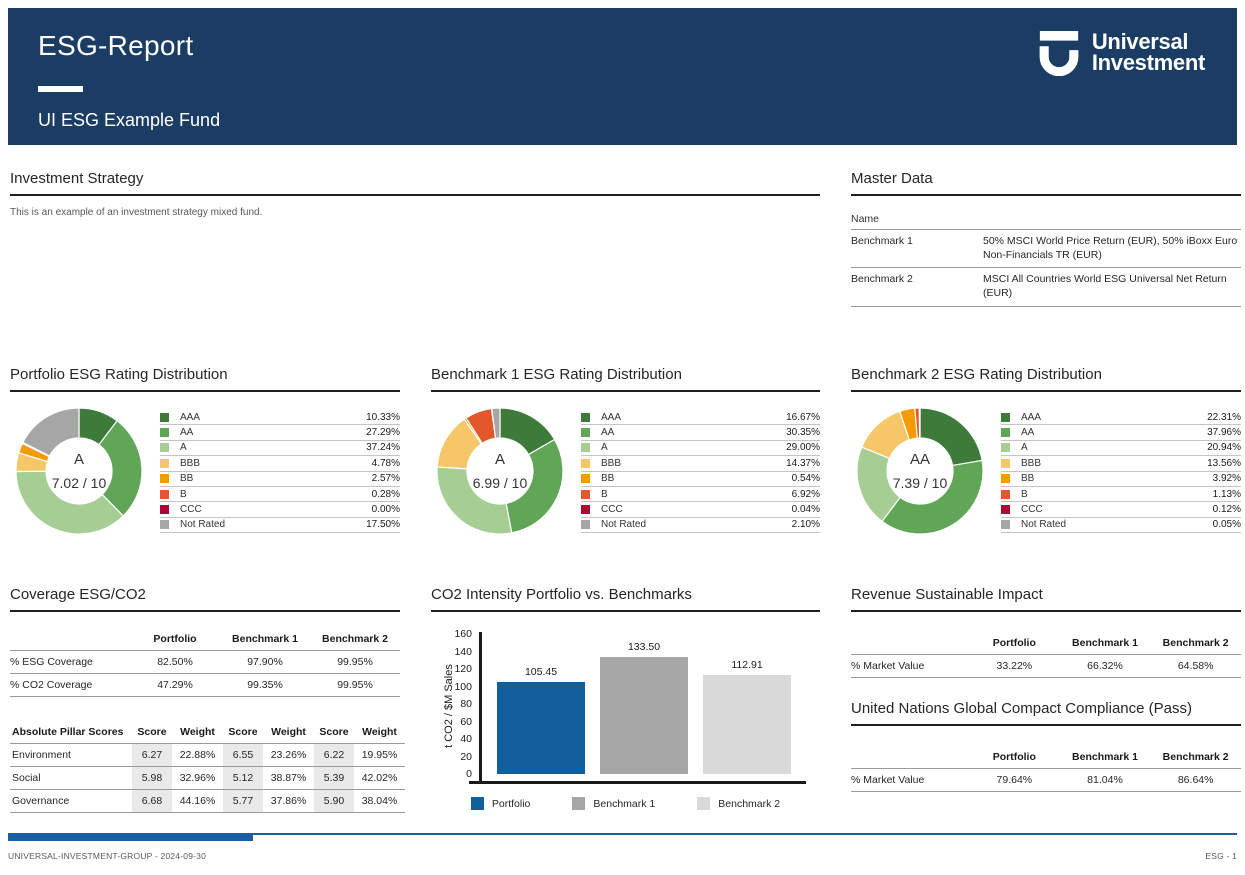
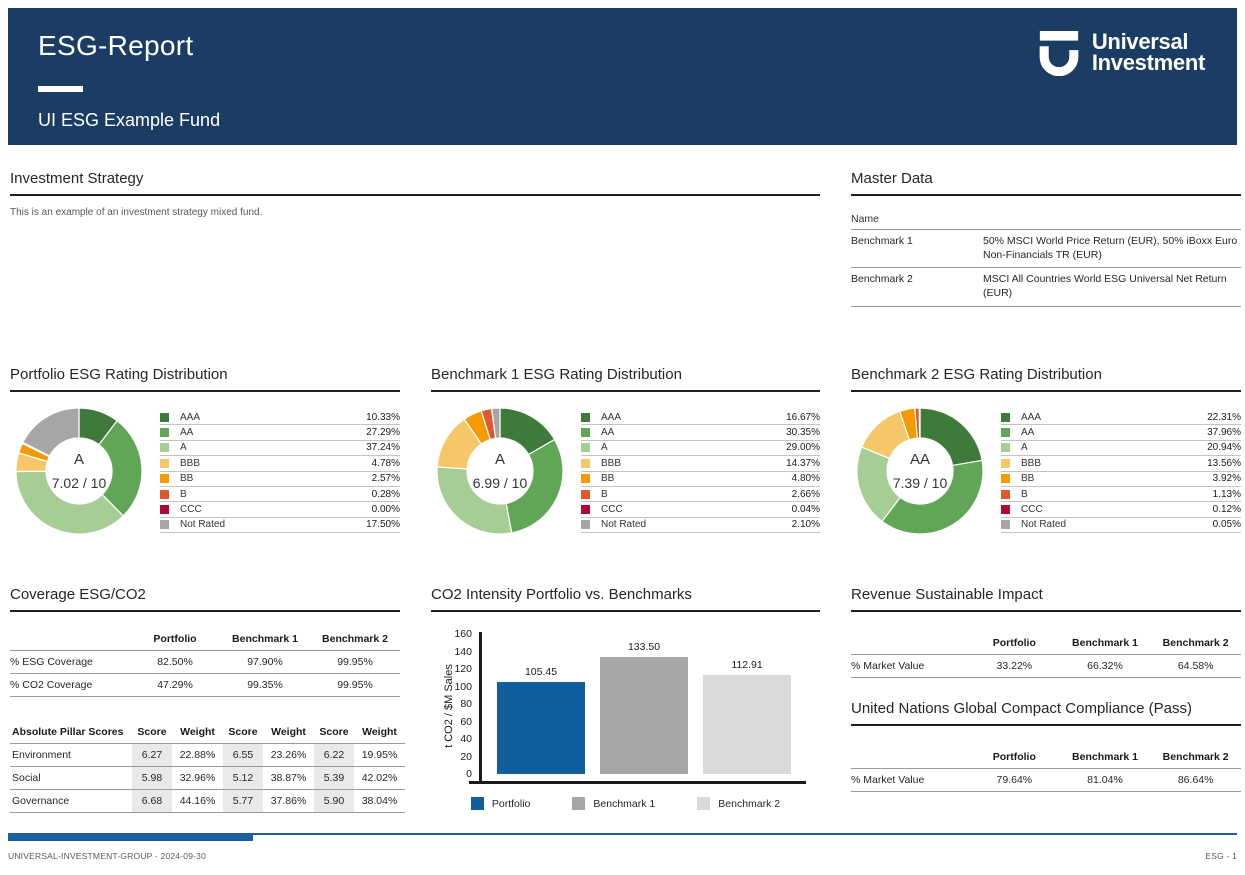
Benchmark 1 ESG Rating Distribution/BB: 0.54% -> 4.80%
Benchmark 1 ESG Rating Distribution/B: 6.92% -> 2.66%
